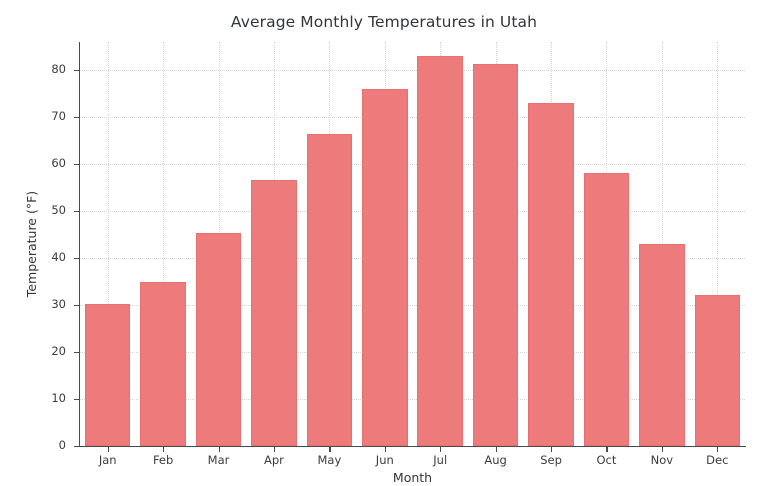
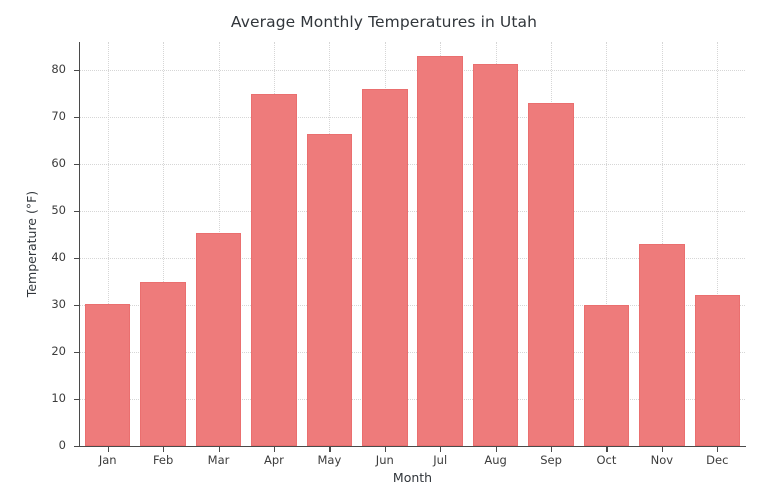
Apr: 57 -> 75
Oct: 58 -> 30
